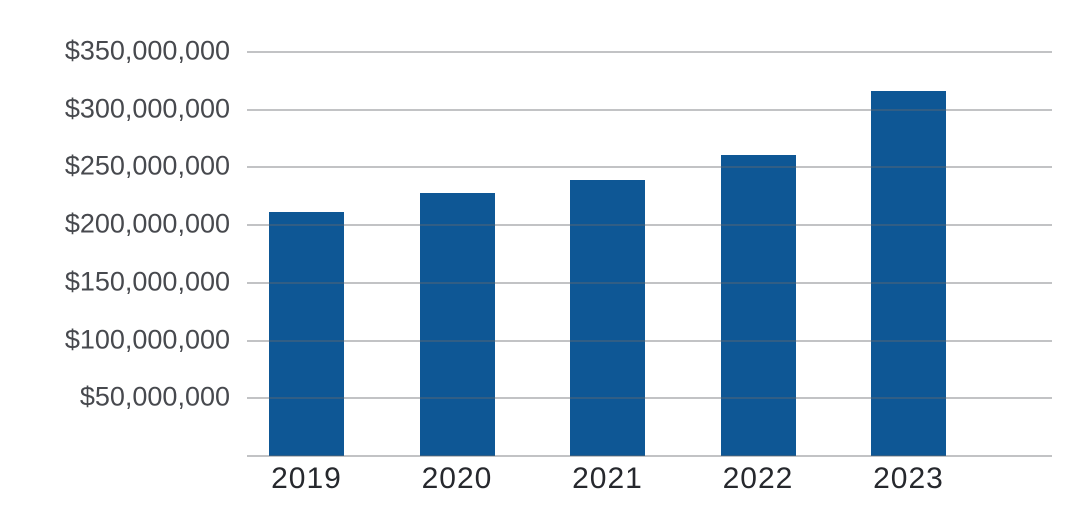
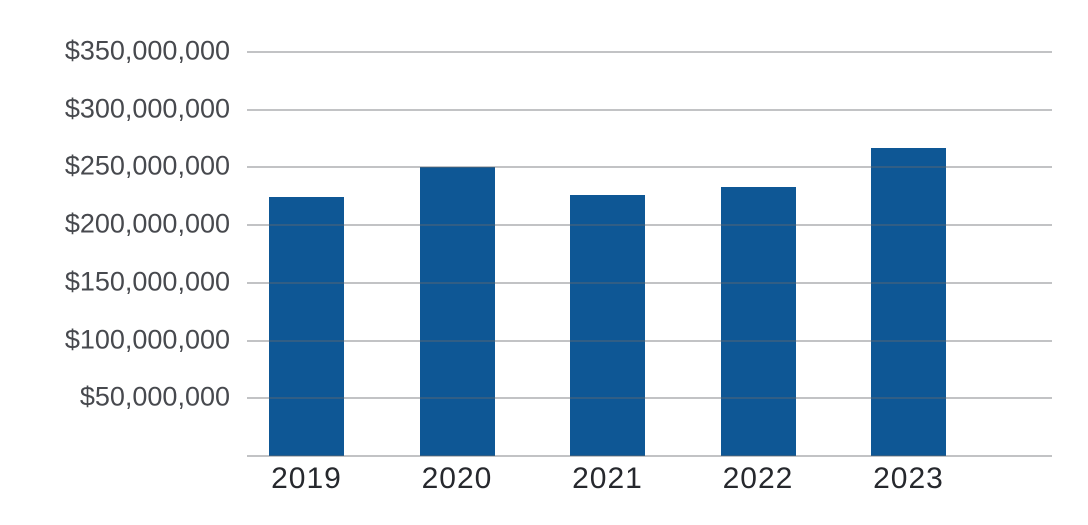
2019: $211000000 -> $224000000
2020: $228000000 -> $250000000
2021: $239000000 -> $226000000
2022: $261000000 -> $233000000
2023: $316000000 -> $267000000
